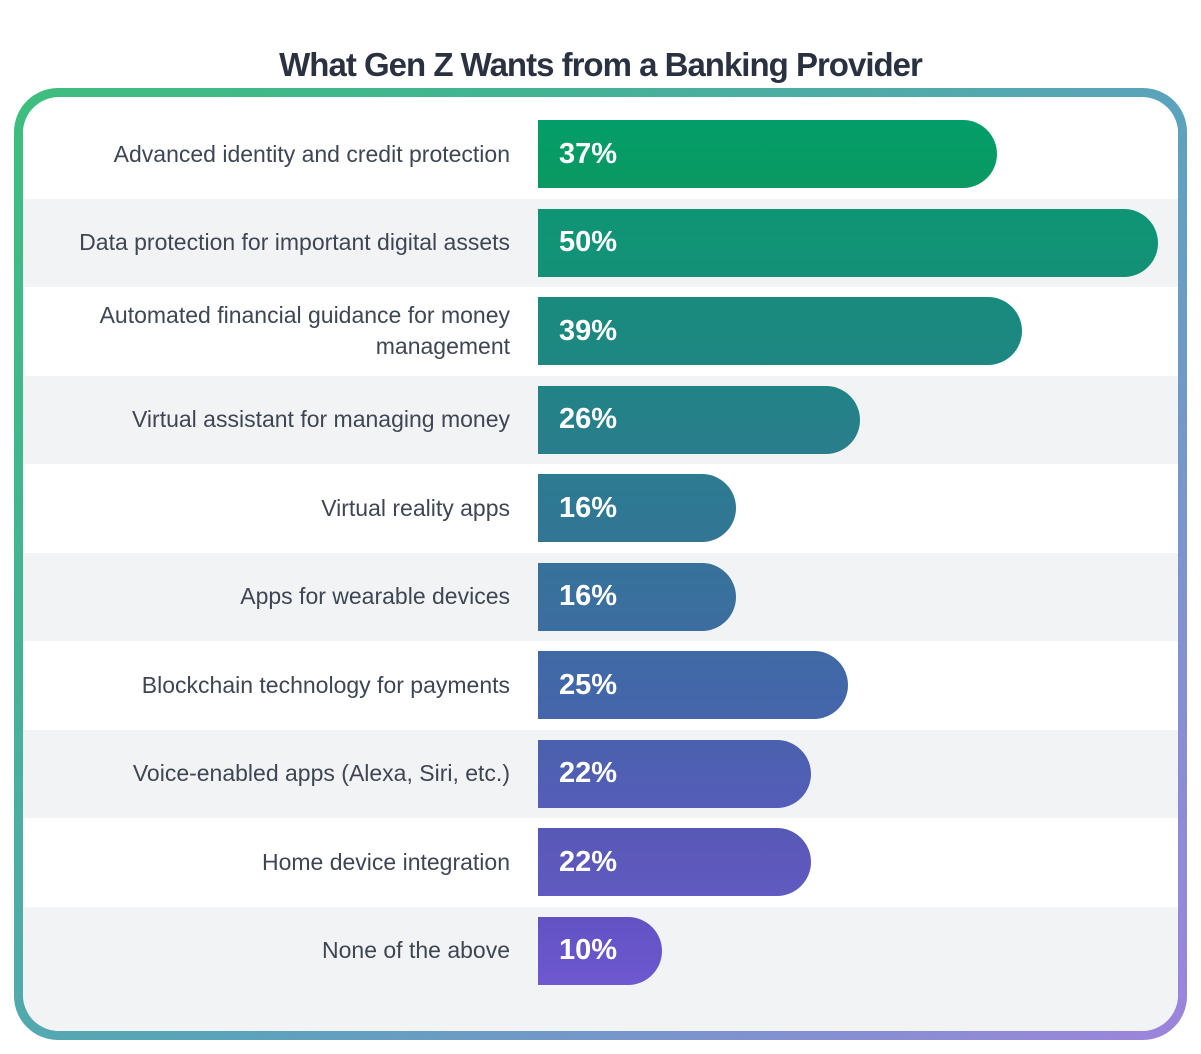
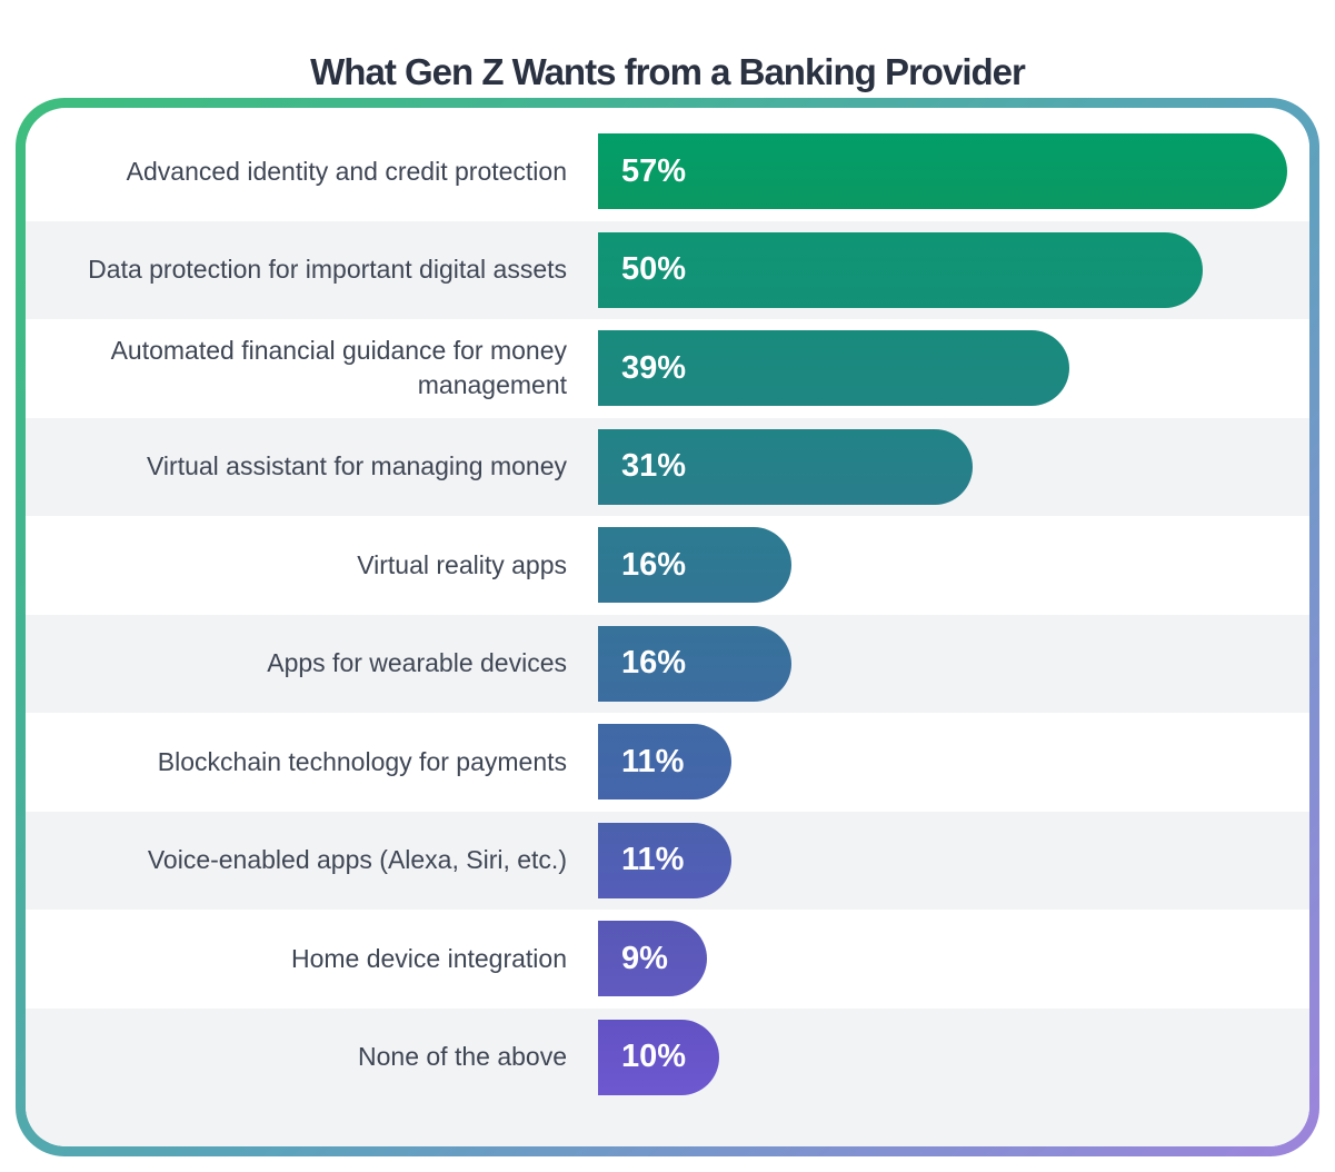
Advanced identity and credit protection: 37% -> 57%
Virtual assistant for managing money: 26% -> 31%
Blockchain technology for payments: 25% -> 11%
Voice-enabled apps (Alexa, Siri, etc.): 22% -> 11%
Home device integration: 22% -> 9%
